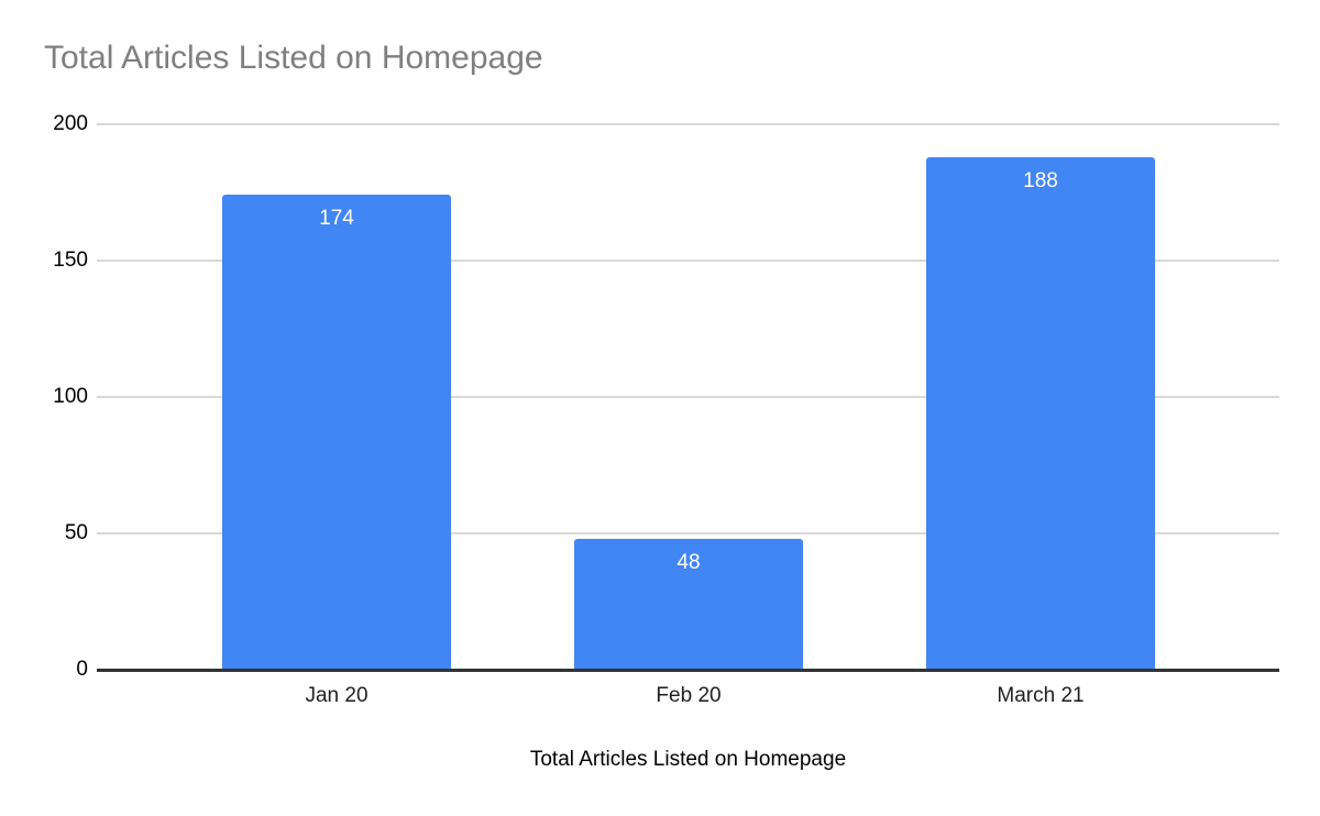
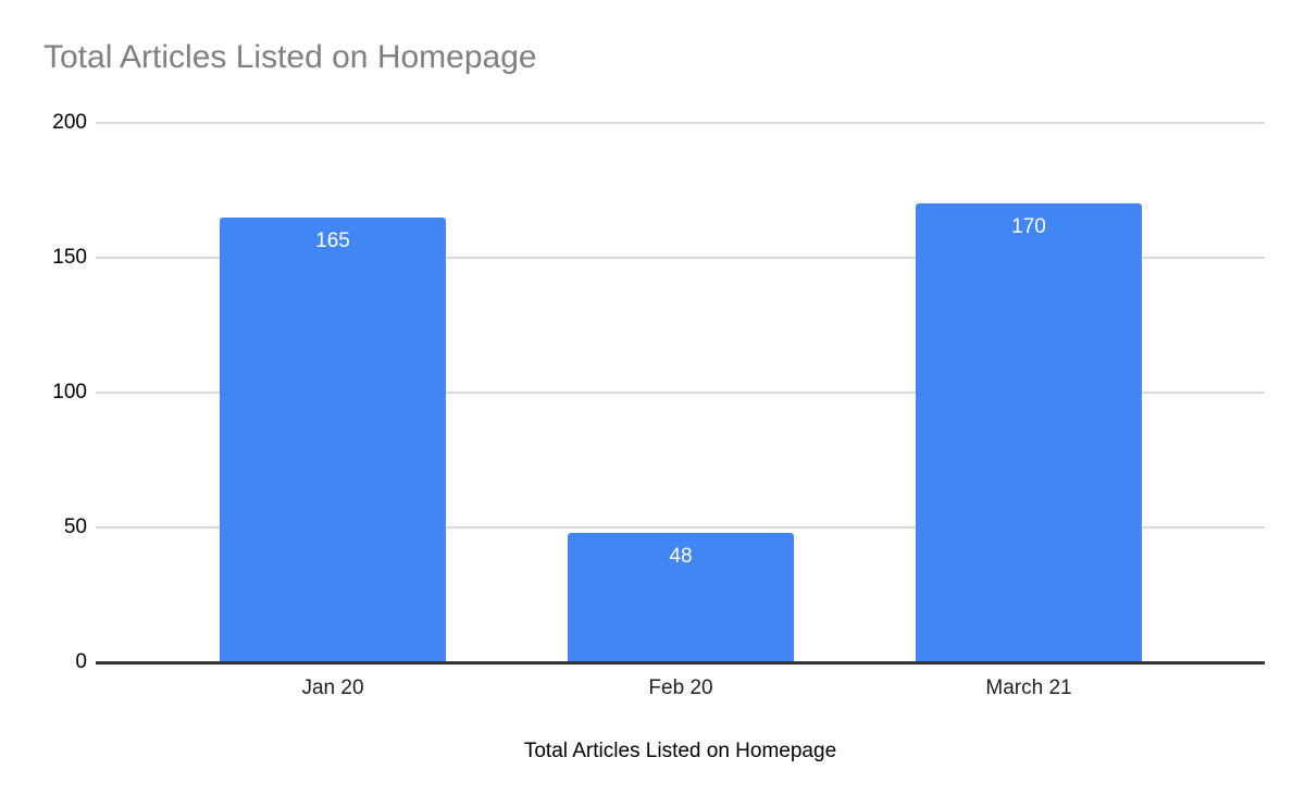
Jan 20: 174 -> 165
March 21: 188 -> 170
